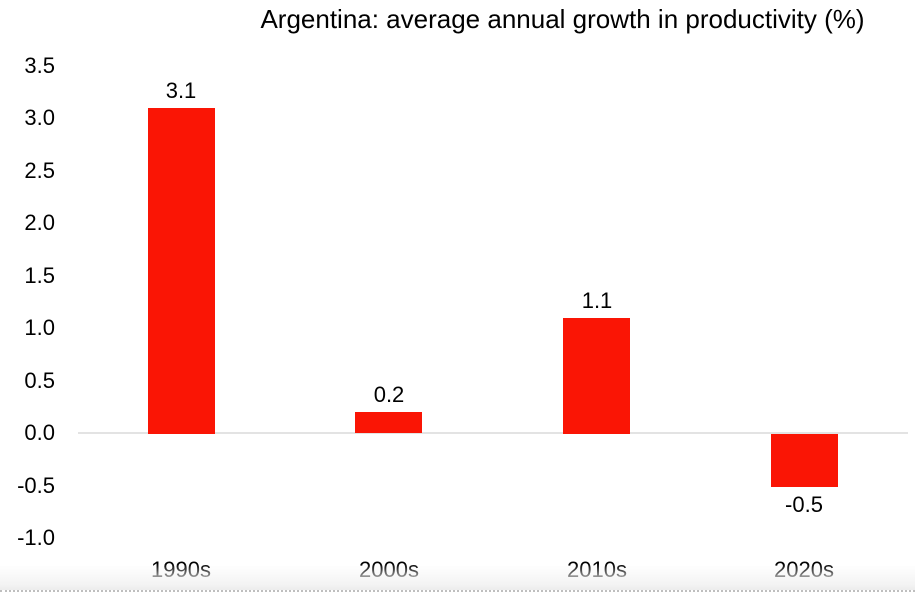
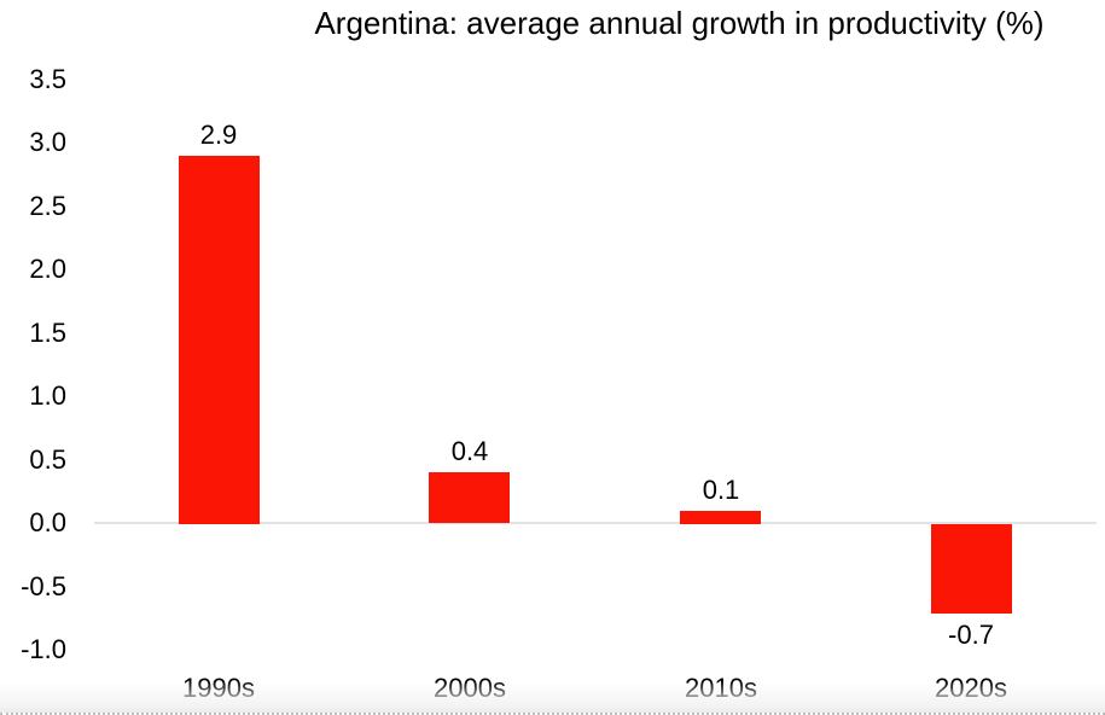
1990s: 3.1 -> 2.9
2000s: 0.2 -> 0.4
2010s: 1.1 -> 0.1
2020s: -0.5 -> -0.7
